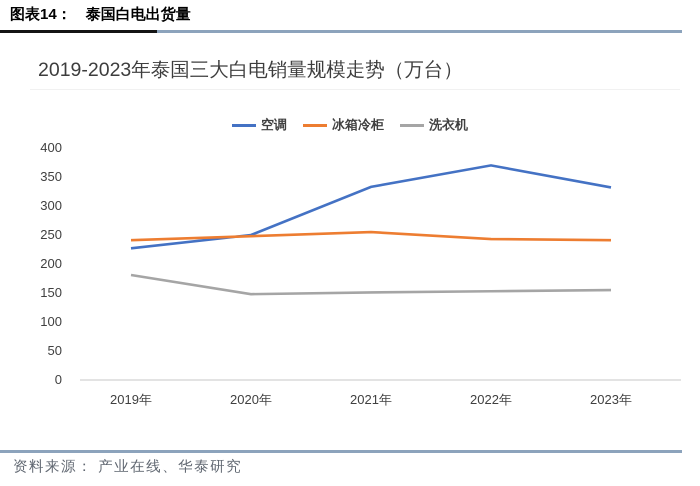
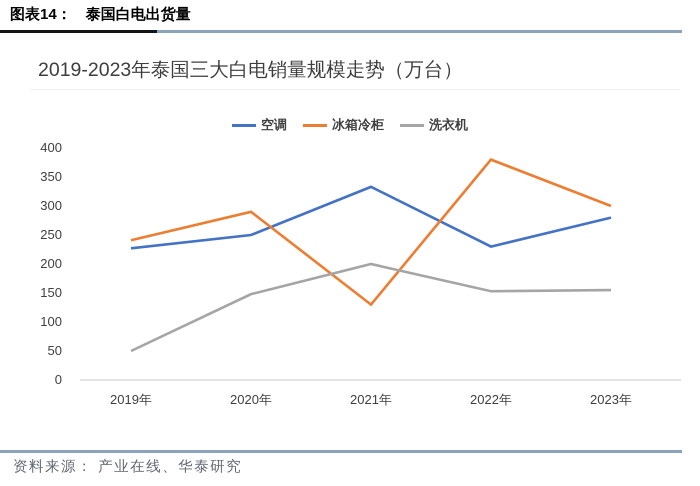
洗衣机/2019年: 180 -> 50
冰箱冷柜/2020年: 250 -> 290
冰箱冷柜/2021年: 260 -> 130
洗衣机/2021年: 150 -> 200
空调/2022年: 370 -> 230
冰箱冷柜/2022年: 240 -> 380
空调/2023年: 330 -> 280
冰箱冷柜/2023年: 240 -> 300
